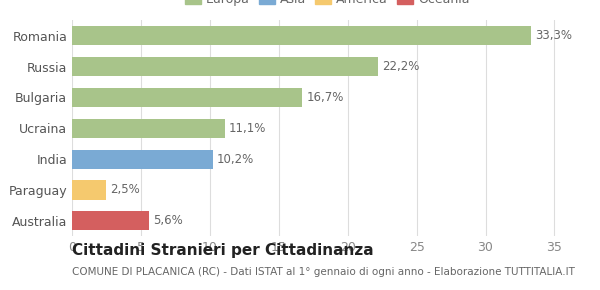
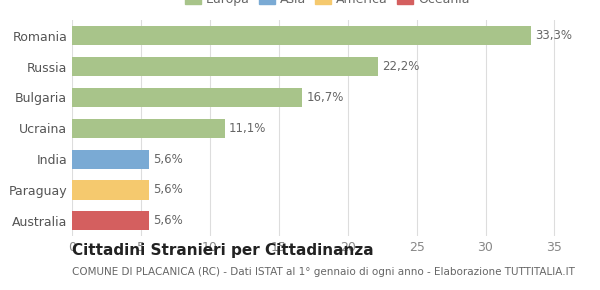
India: 10,2% -> 5,6%
Paraguay: 2,5% -> 5,6%
